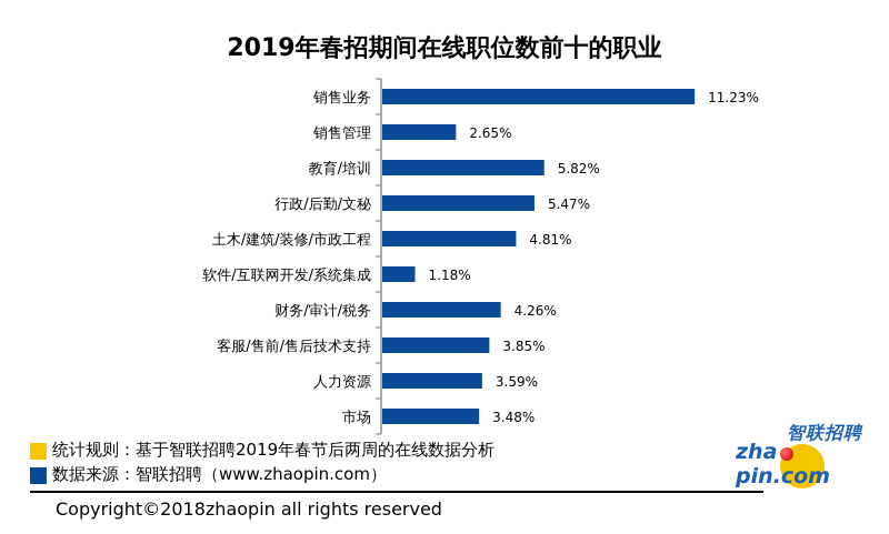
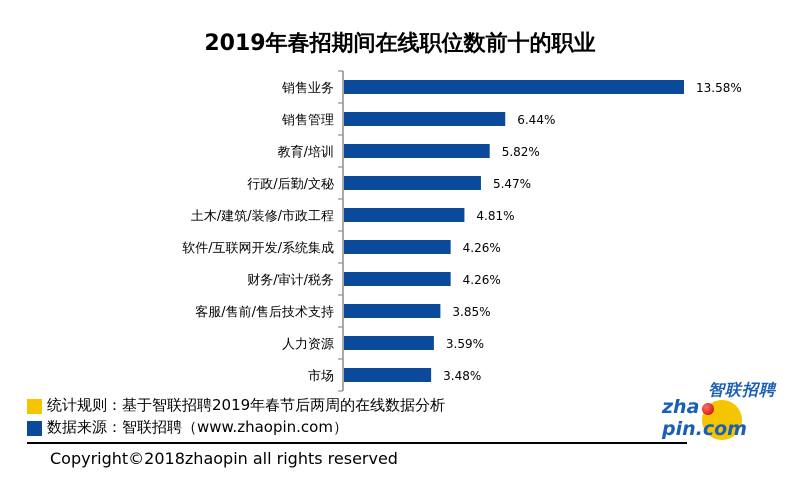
销售业务: 11.23% -> 13.58%
销售管理: 2.65% -> 6.44%
软件/互联网开发/系统集成: 1.18% -> 4.26%
